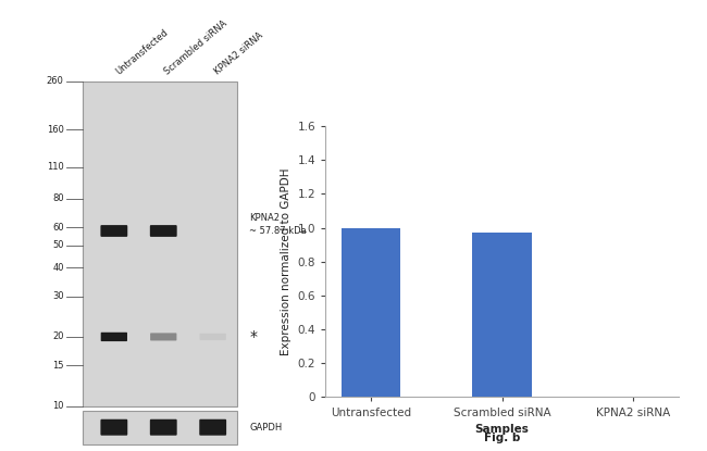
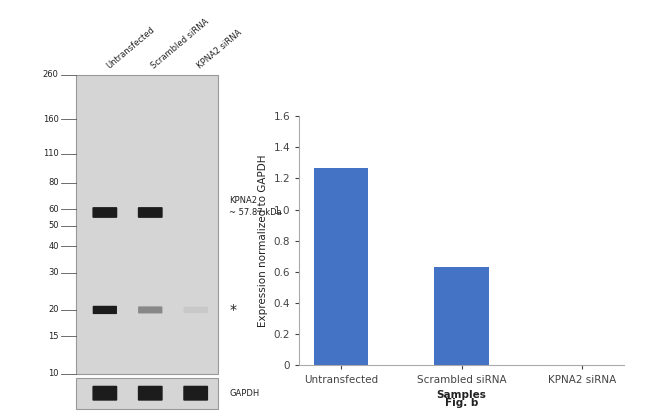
Untransfected: 1.00 -> 1.27
Scrambled siRNA: 0.97 -> 0.63
